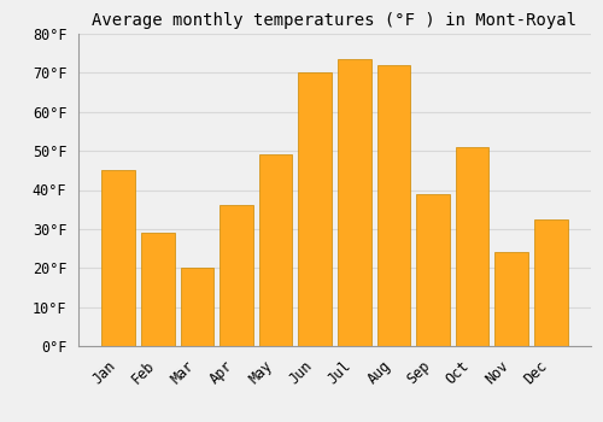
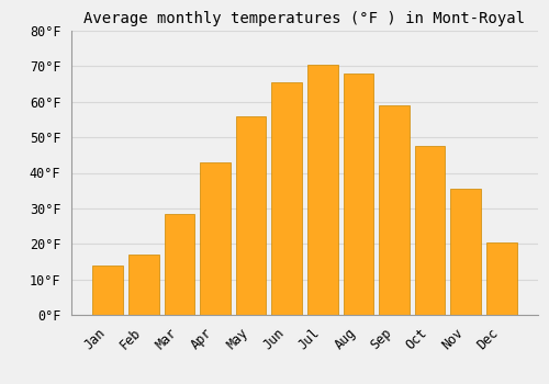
Jan: 45.0°F -> 14.0°F
Feb: 29.0°F -> 17.0°F
Mar: 20.0°F -> 28.5°F
Apr: 36.0°F -> 43.0°F
May: 49.0°F -> 56.0°F
Jun: 70.0°F -> 65.5°F
Jul: 73.5°F -> 70.5°F
Aug: 72.0°F -> 68.0°F
Sep: 39.0°F -> 59.0°F
Oct: 51.0°F -> 47.5°F
Nov: 24.0°F -> 35.5°F
Dec: 32.5°F -> 20.5°F
